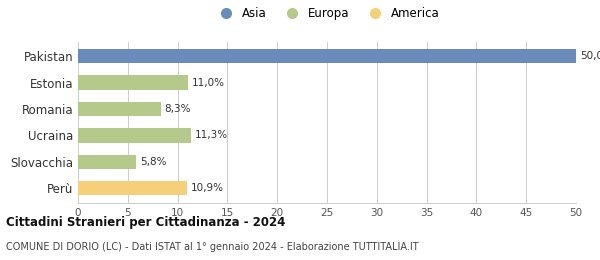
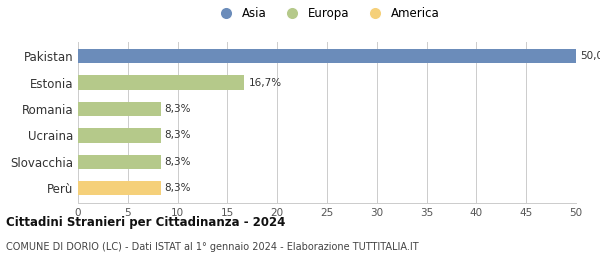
Estonia: 11,0% -> 16,7%
Ucraina: 11,3% -> 8,3%
Slovacchia: 5,8% -> 8,3%
Perù: 10,9% -> 8,3%
